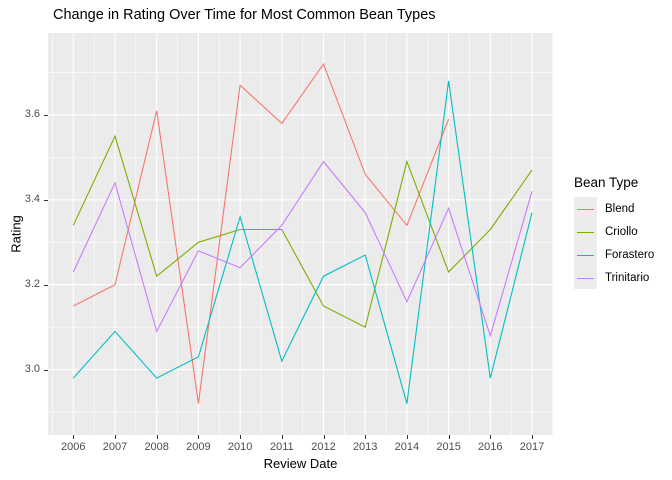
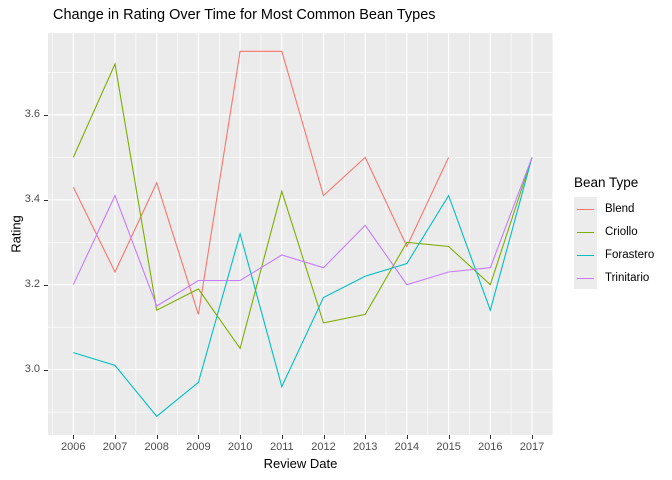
Blend/2006: 3.15 -> 3.43
Criollo/2006: 3.34 -> 3.50
Forastero/2006: 2.98 -> 3.04
Trinitario/2006: 3.23 -> 3.20
Blend/2007: 3.20 -> 3.23
Criollo/2007: 3.55 -> 3.72
Forastero/2007: 3.09 -> 3.01
Trinitario/2007: 3.44 -> 3.41
Blend/2008: 3.61 -> 3.44
Criollo/2008: 3.22 -> 3.14
Forastero/2008: 2.98 -> 2.89
Trinitario/2008: 3.09 -> 3.15
Blend/2009: 2.92 -> 3.13
Criollo/2009: 3.30 -> 3.19
Forastero/2009: 3.03 -> 2.97
Trinitario/2009: 3.28 -> 3.21
Blend/2010: 3.67 -> 3.75
Criollo/2010: 3.33 -> 3.05
Forastero/2010: 3.36 -> 3.32
Trinitario/2010: 3.24 -> 3.21
Blend/2011: 3.58 -> 3.75
Criollo/2011: 3.33 -> 3.42
Forastero/2011: 3.02 -> 2.96
Trinitario/2011: 3.34 -> 3.27
Blend/2012: 3.72 -> 3.41
Criollo/2012: 3.15 -> 3.11
Forastero/2012: 3.22 -> 3.17
Trinitario/2012: 3.49 -> 3.24
Blend/2013: 3.46 -> 3.50
Criollo/2013: 3.10 -> 3.13
Forastero/2013: 3.27 -> 3.22
Trinitario/2013: 3.37 -> 3.34
Blend/2014: 3.34 -> 3.29
Criollo/2014: 3.49 -> 3.30
Forastero/2014: 2.92 -> 3.25
Trinitario/2014: 3.16 -> 3.20
Blend/2015: 3.59 -> 3.50
Criollo/2015: 3.23 -> 3.29
Forastero/2015: 3.68 -> 3.41
Trinitario/2015: 3.38 -> 3.23
Criollo/2016: 3.33 -> 3.20
Forastero/2016: 2.98 -> 3.14
Trinitario/2016: 3.08 -> 3.24
Criollo/2017: 3.47 -> 3.50
Forastero/2017: 3.37 -> 3.50
Trinitario/2017: 3.42 -> 3.50
